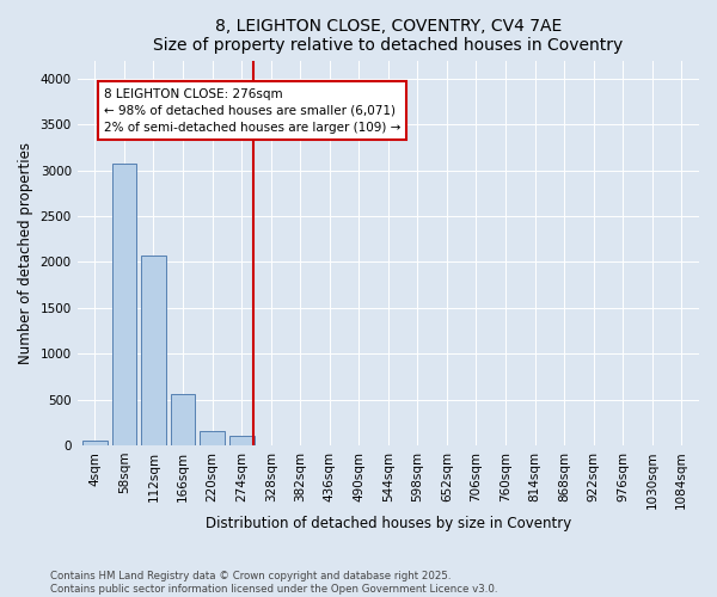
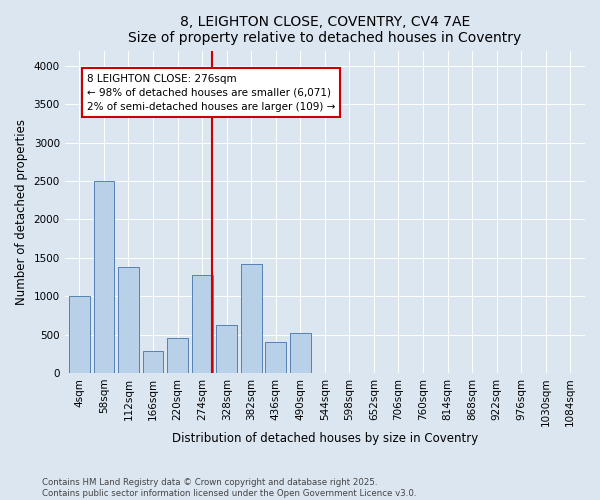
4sqm: 50 -> 1000
58sqm: 3080 -> 2500
112sqm: 2070 -> 1380
166sqm: 560 -> 280
220sqm: 160 -> 460
274sqm: 100 -> 1280
328sqm: 0 -> 620
382sqm: 0 -> 1420
436sqm: 0 -> 400
490sqm: 0 -> 520
